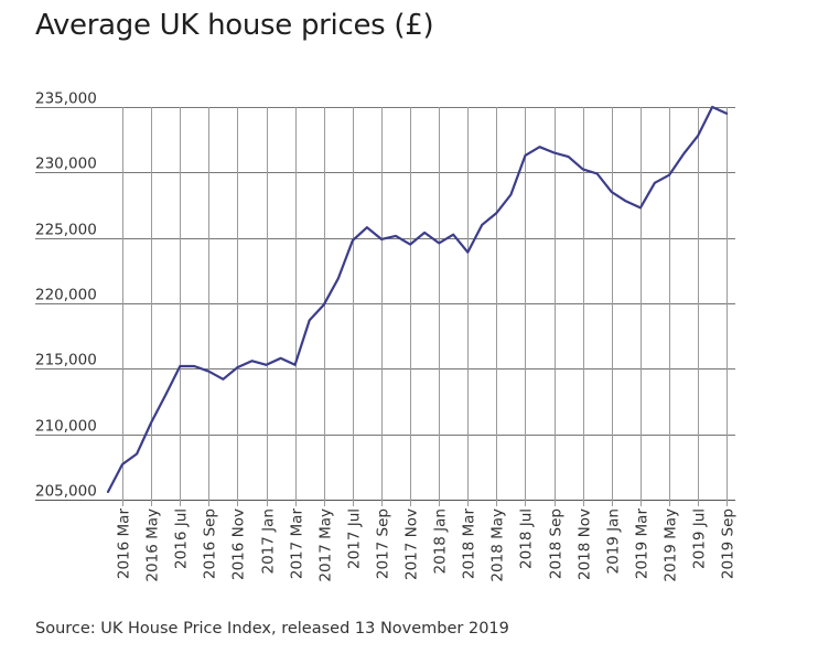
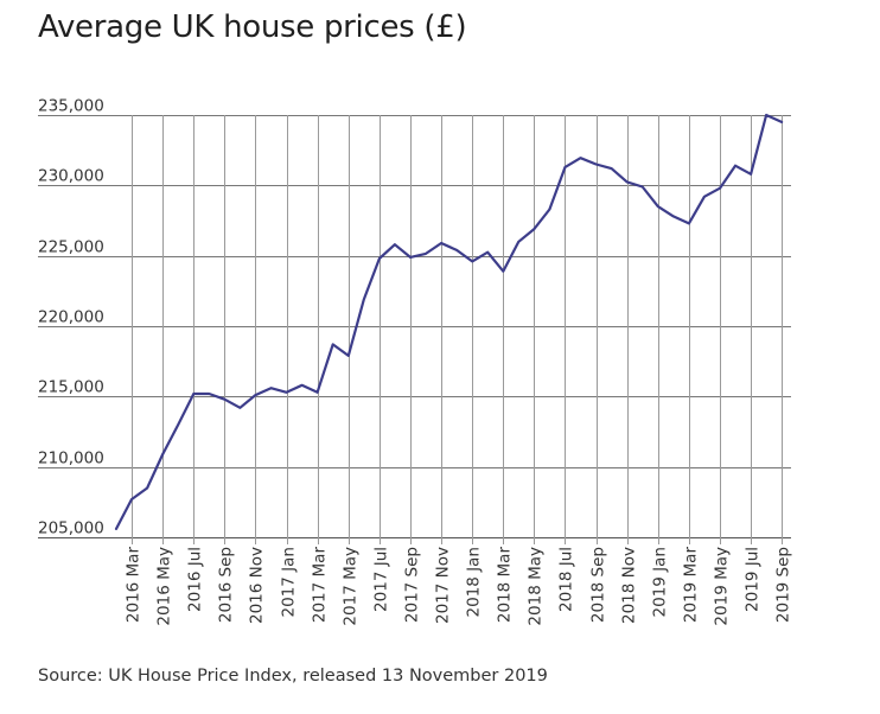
2017 May: 219900 -> 217900
2017 Nov: 224500 -> 225900
2019 Jul: 232800 -> 230800
